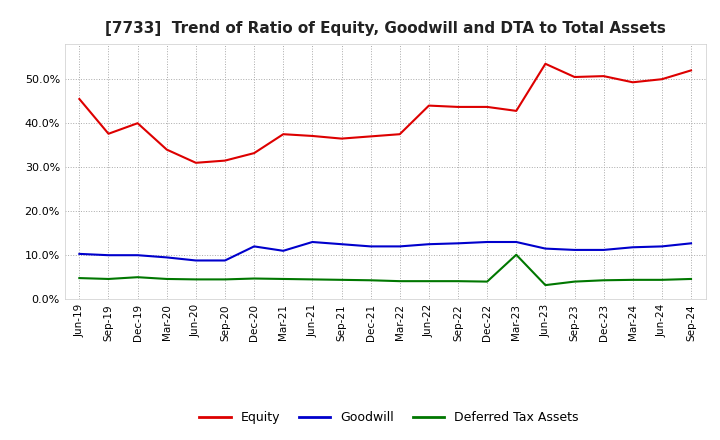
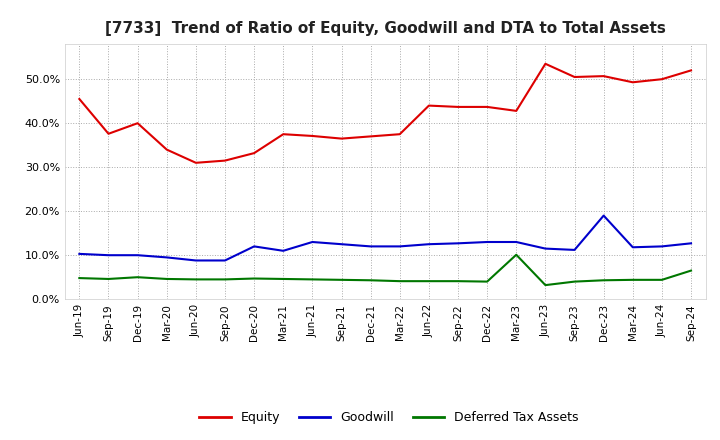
Goodwill/Dec-23: 11.2% -> 19.0%
Deferred Tax Assets/Sep-24: 4.6% -> 6.5%
